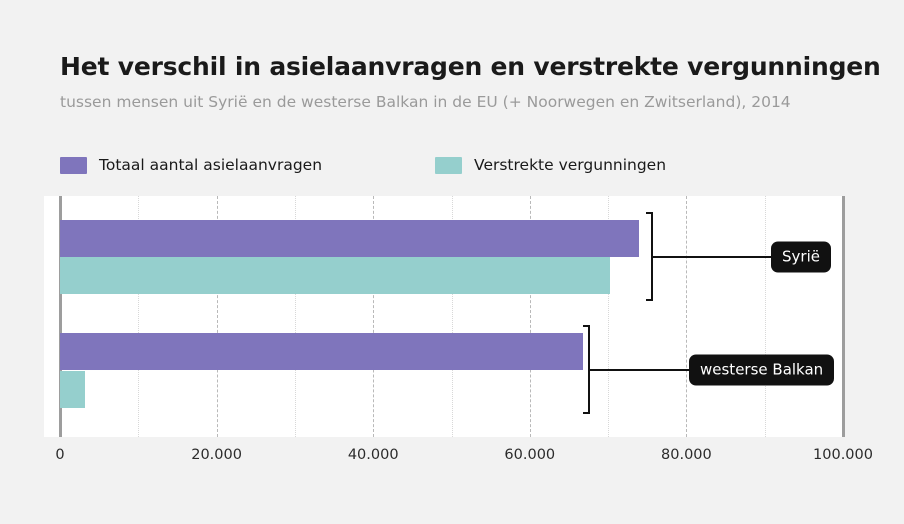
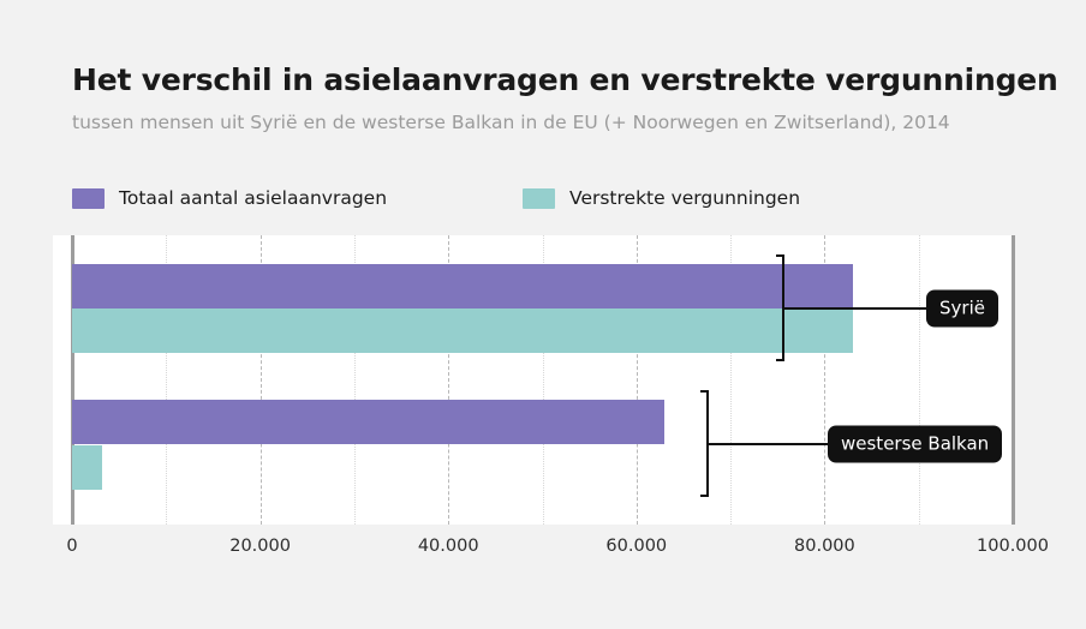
Totaal aantal asielaanvragen/Syrië: 74000 -> 83000
Verstrekte vergunningen/Syrië: 70000 -> 83000
Totaal aantal asielaanvragen/westerse Balkan: 67000 -> 63000
